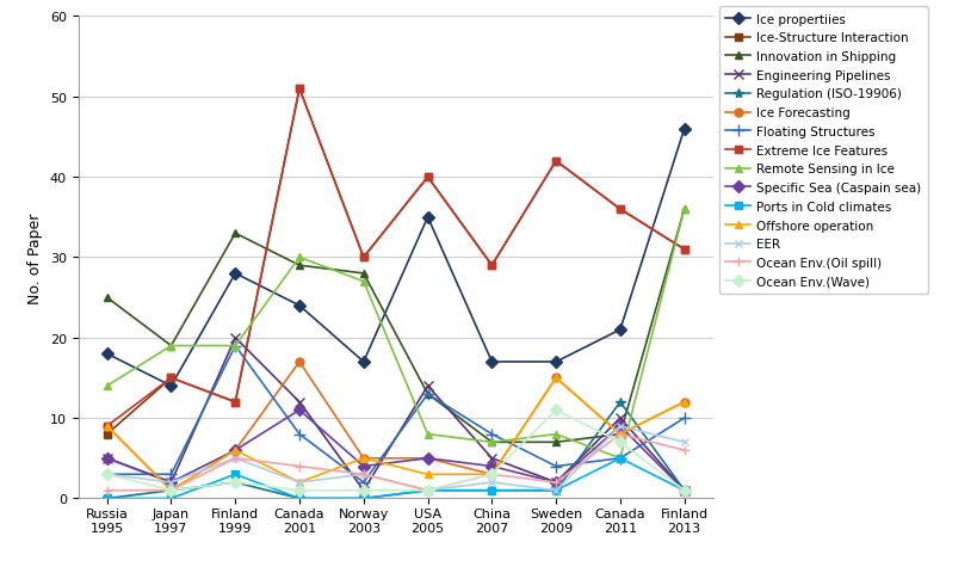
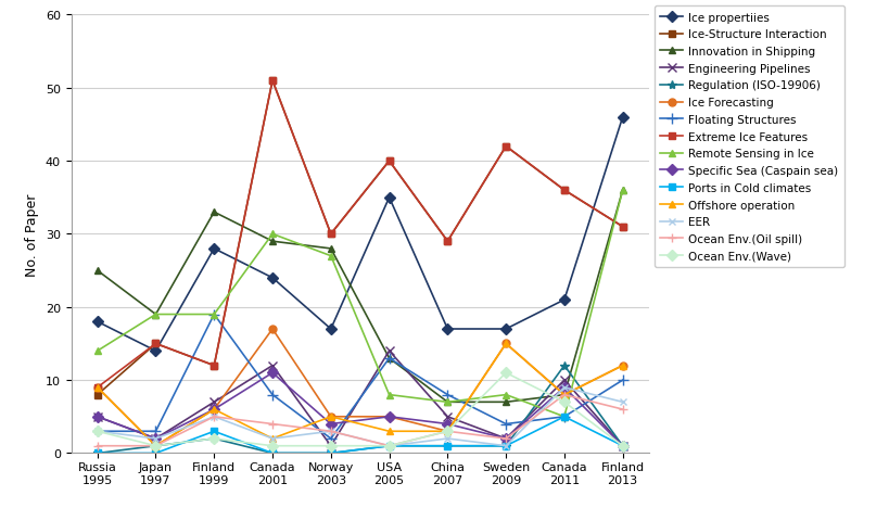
Engineering Pipelines/Finland 1999: 20 -> 7
